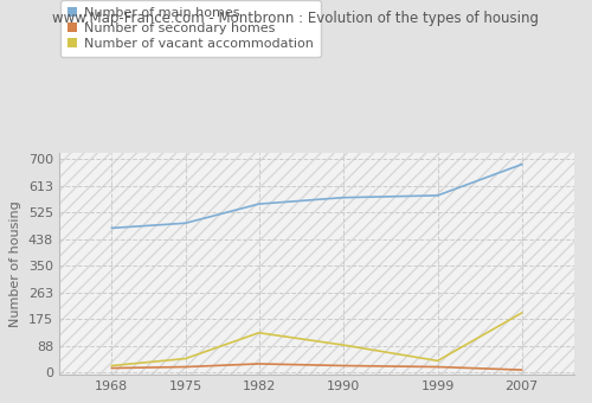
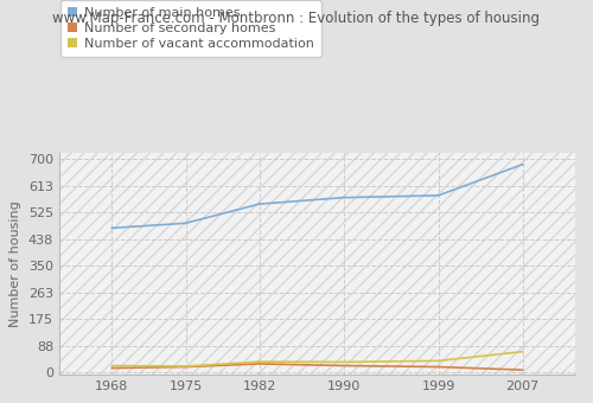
Number of vacant accommodation/1975: 45 -> 20
Number of vacant accommodation/1982: 130 -> 35
Number of vacant accommodation/1990: 90 -> 34
Number of vacant accommodation/2007: 195 -> 68
